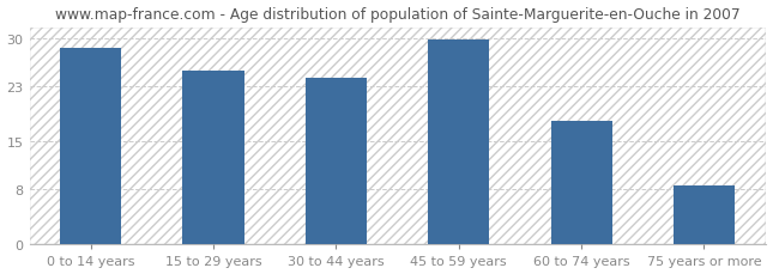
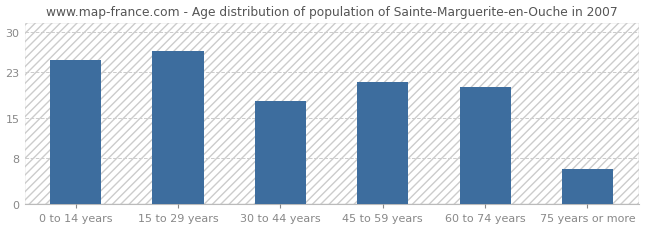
0 to 14 years: 28.5 -> 25.0
15 to 29 years: 25.3 -> 26.6
30 to 44 years: 24.2 -> 18.0
45 to 59 years: 29.7 -> 21.2
60 to 74 years: 18.0 -> 20.4
75 years or more: 8.5 -> 6.2
